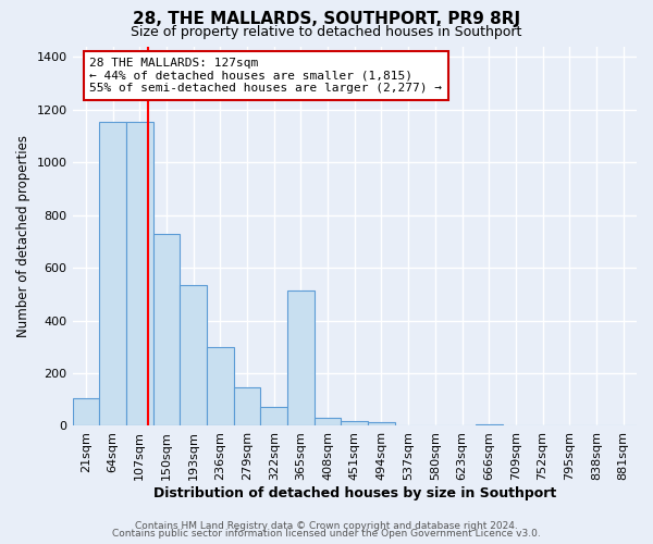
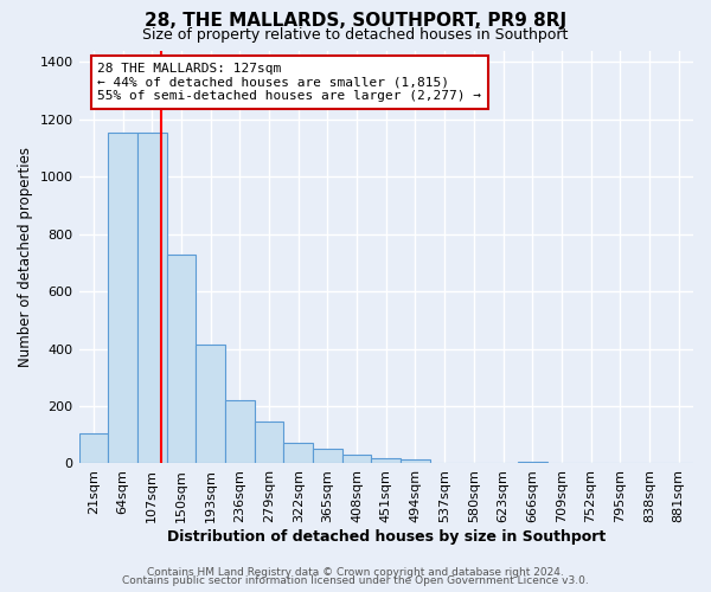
193sqm: 535 -> 415
236sqm: 300 -> 220
365sqm: 515 -> 50
